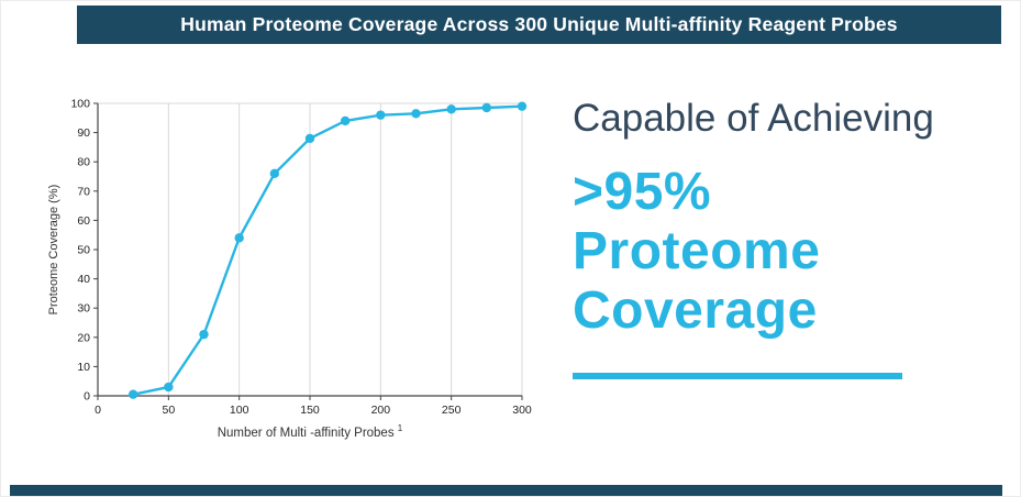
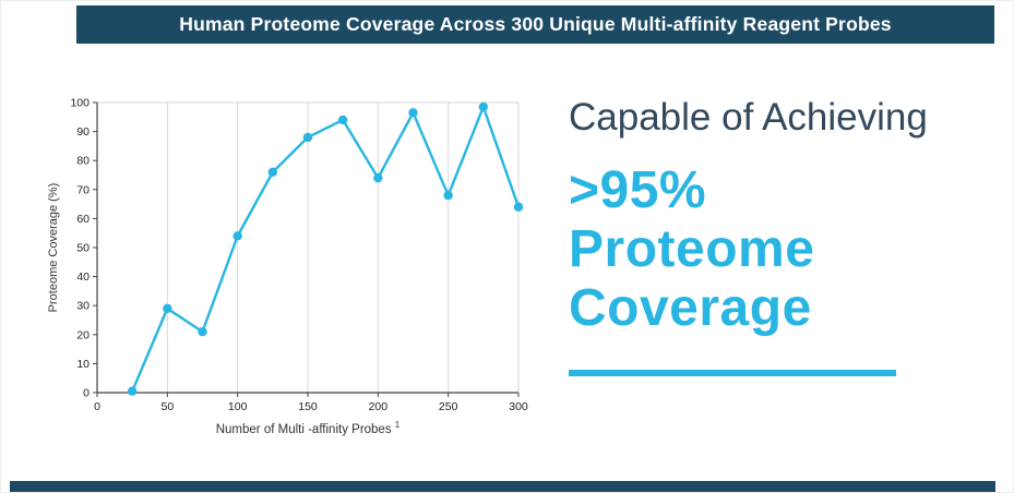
50: 3 -> 29
200: 96 -> 74
250: 98 -> 68
300: 99 -> 64
